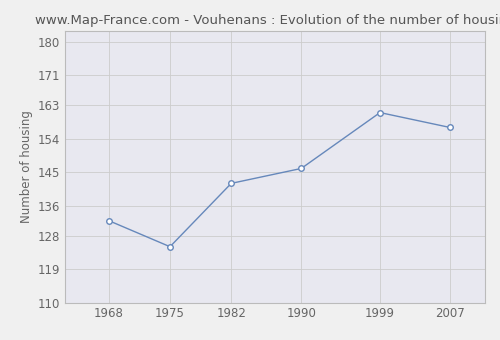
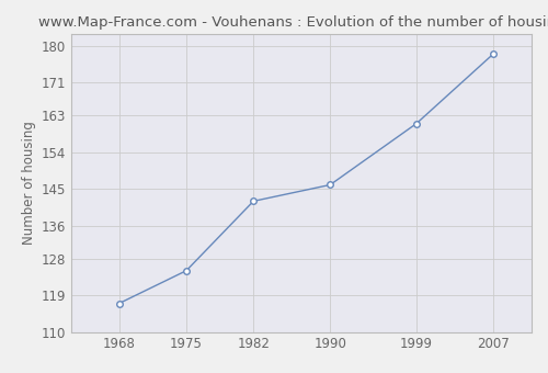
1968: 132 -> 117
2007: 157 -> 178
